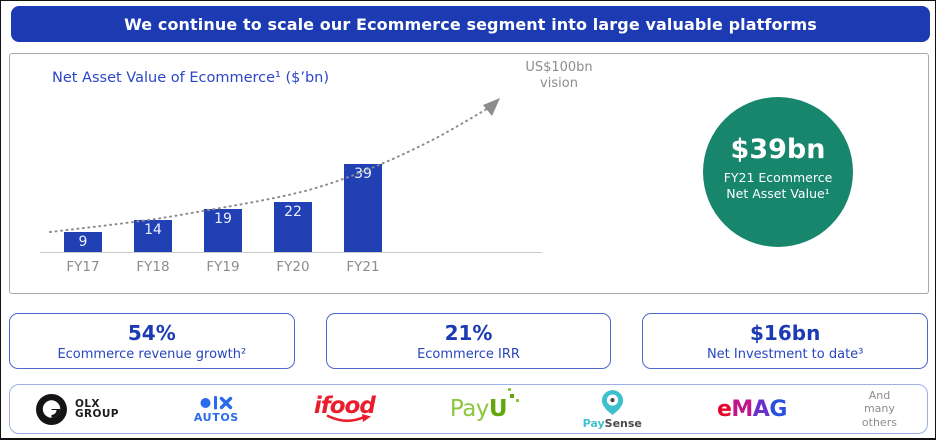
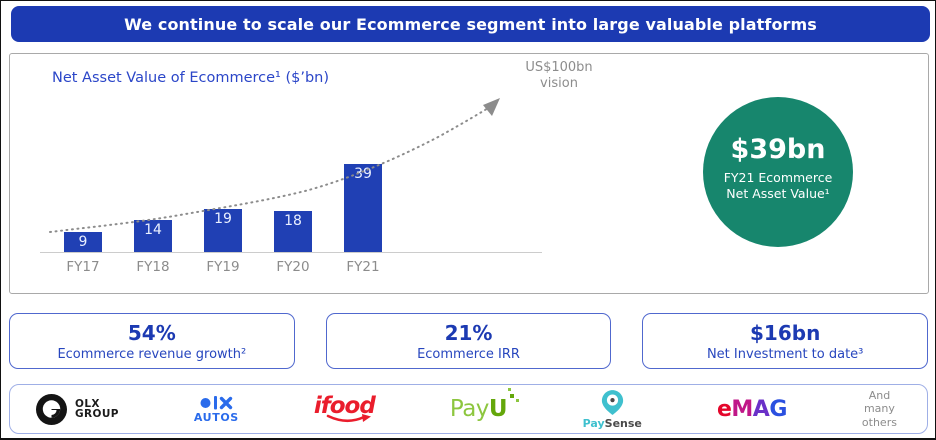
FY20: 22 -> 18
